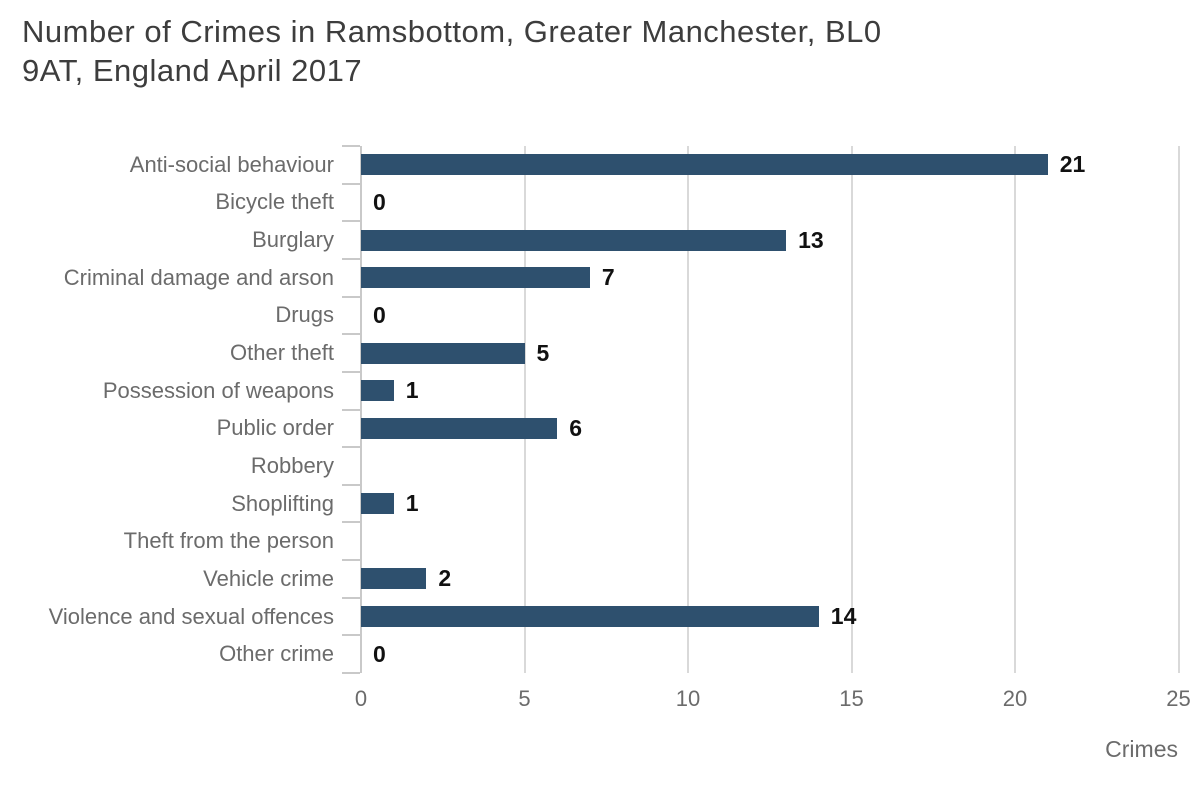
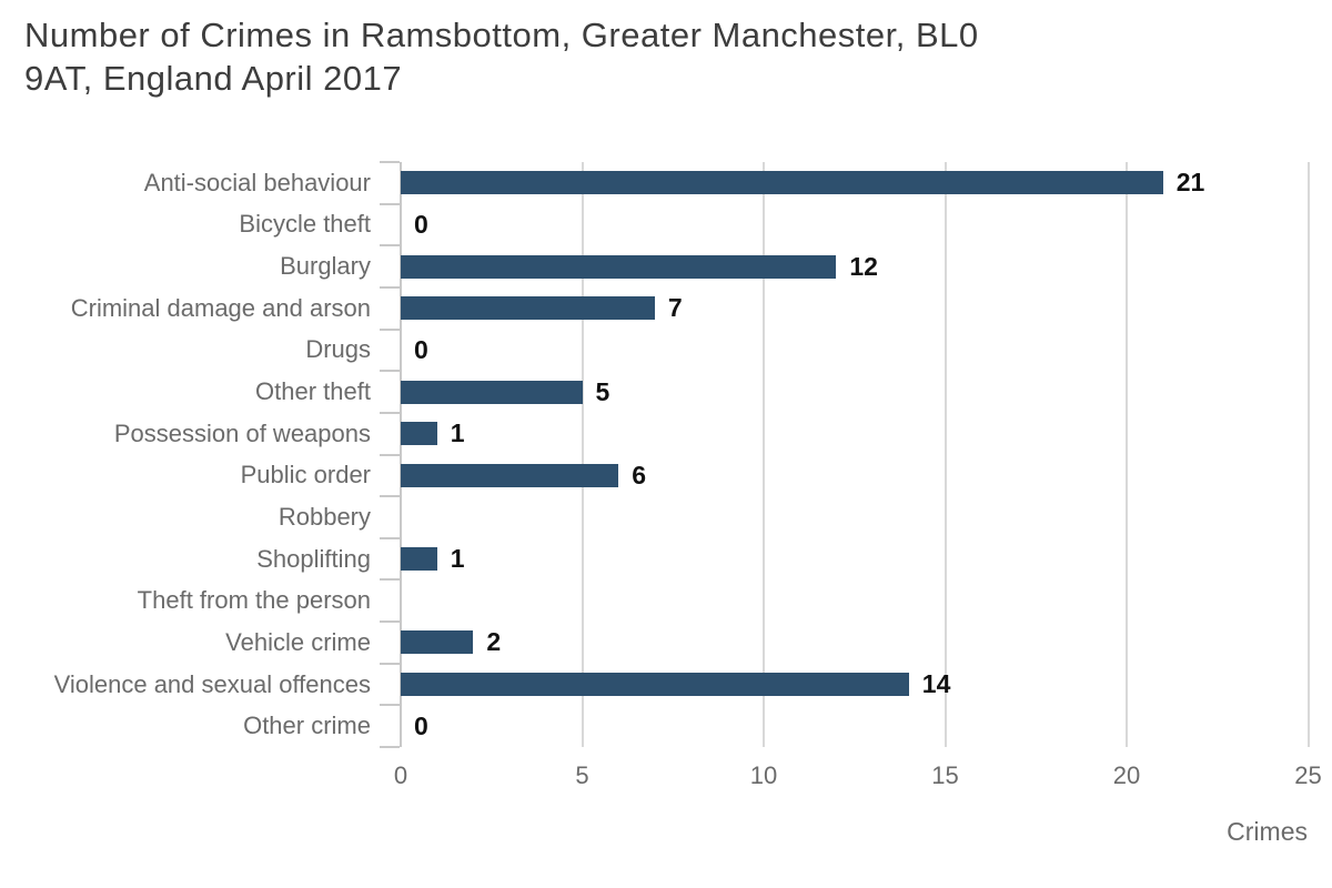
Burglary: 13 -> 12
